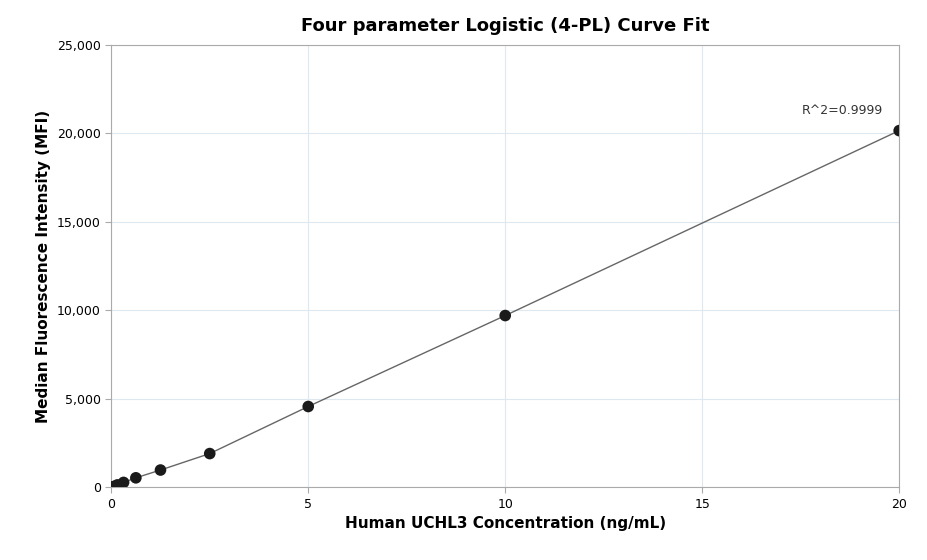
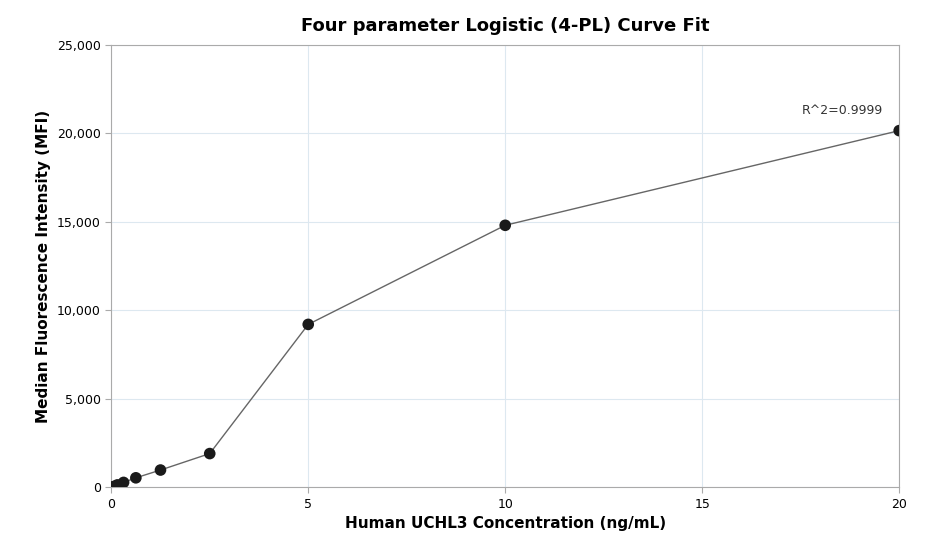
5: 4,600 -> 9,200
10: 9,700 -> 14,800
